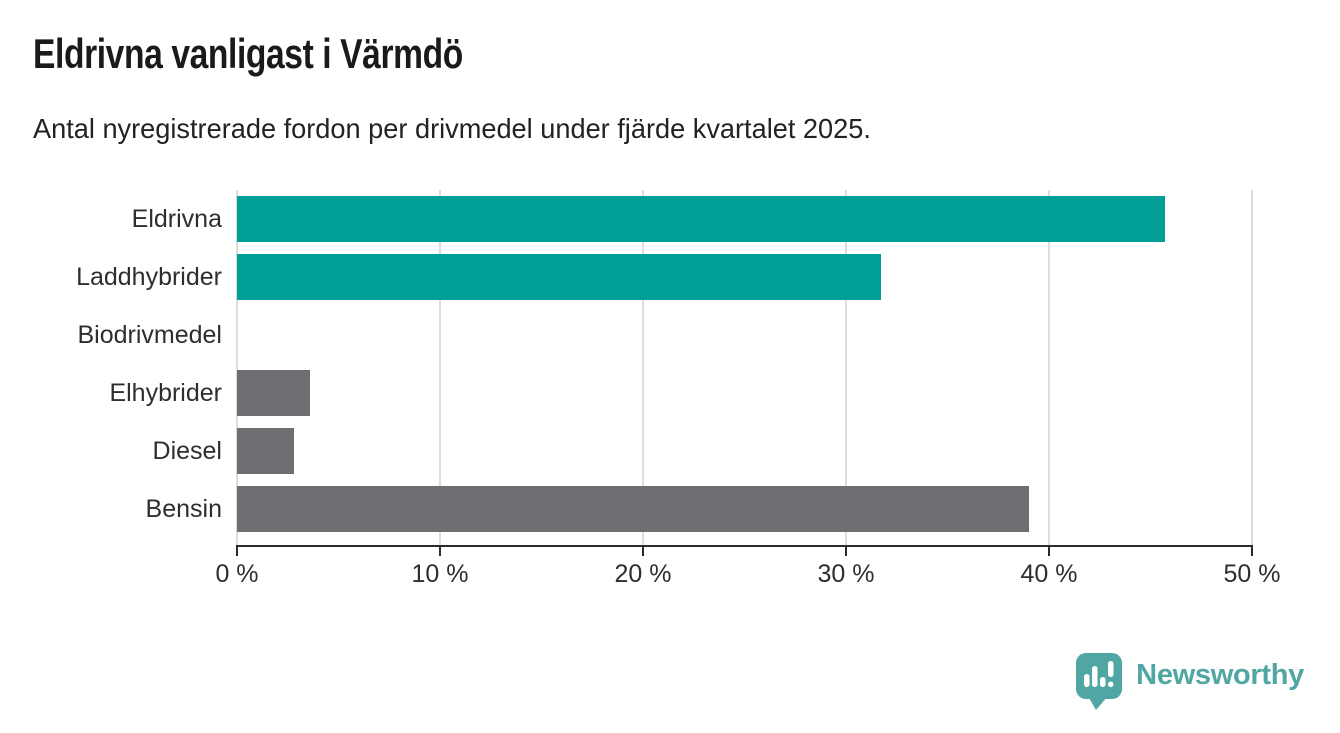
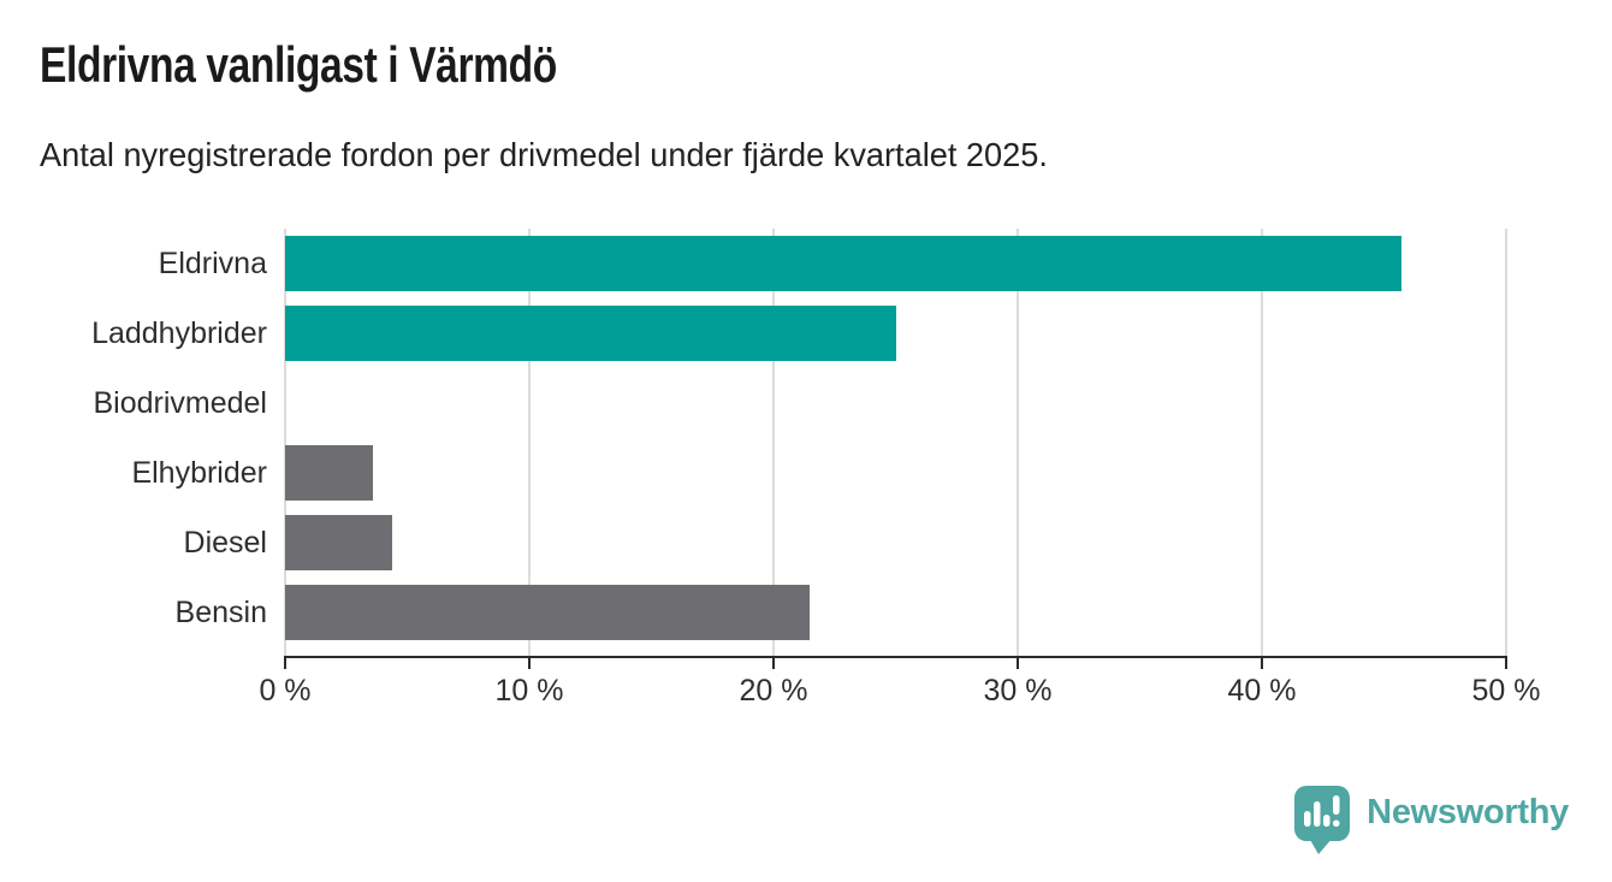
Laddhybrider: 31.7% -> 25.0%
Diesel: 2.8% -> 4.4%
Bensin: 39.0% -> 21.5%
